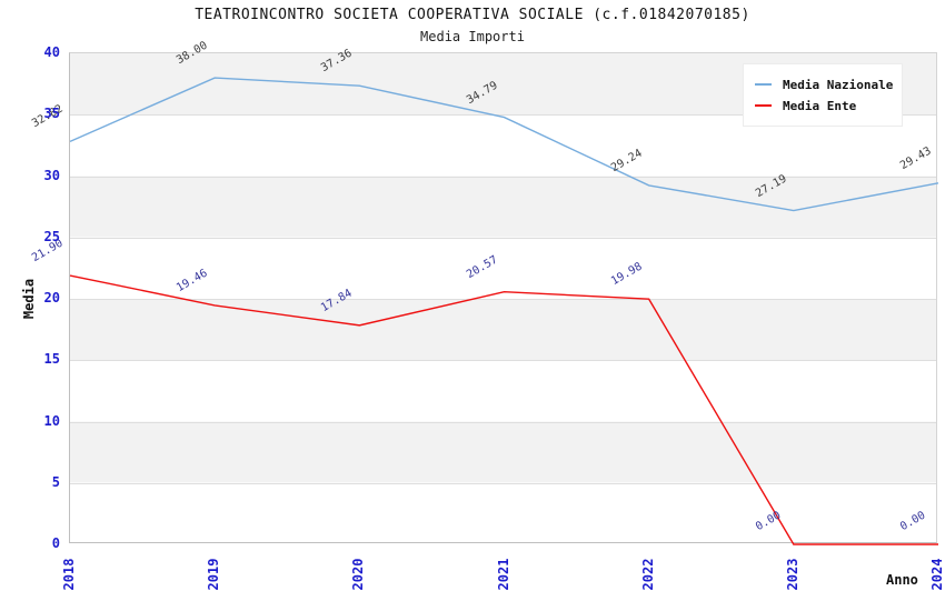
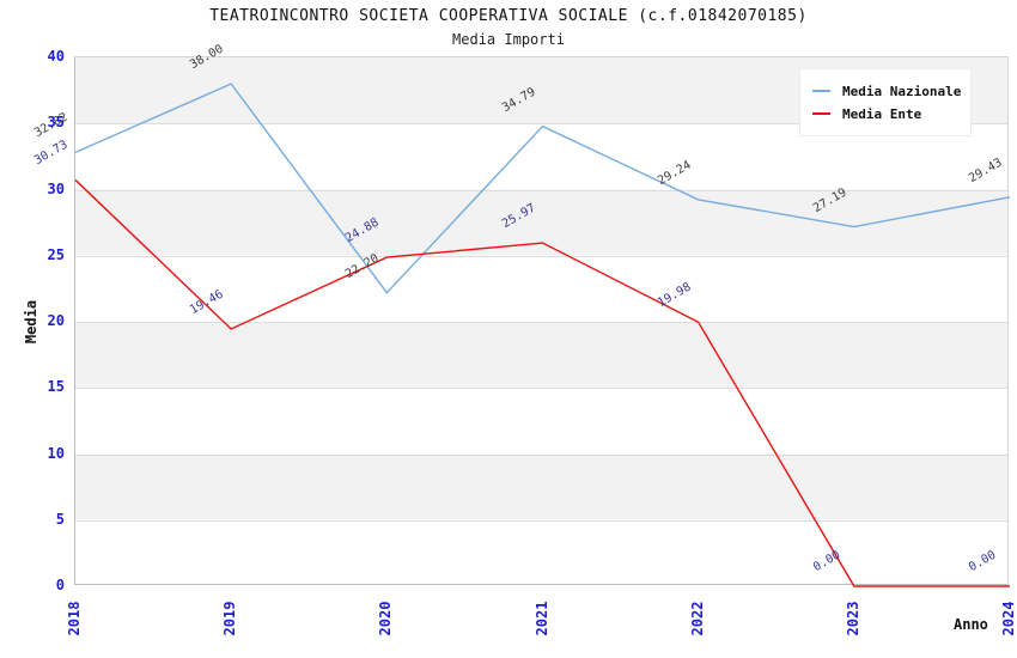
Media Ente/2018: 21.90 -> 30.73
Media Nazionale/2020: 37.36 -> 22.20
Media Ente/2020: 17.84 -> 24.88
Media Ente/2021: 20.57 -> 25.97
